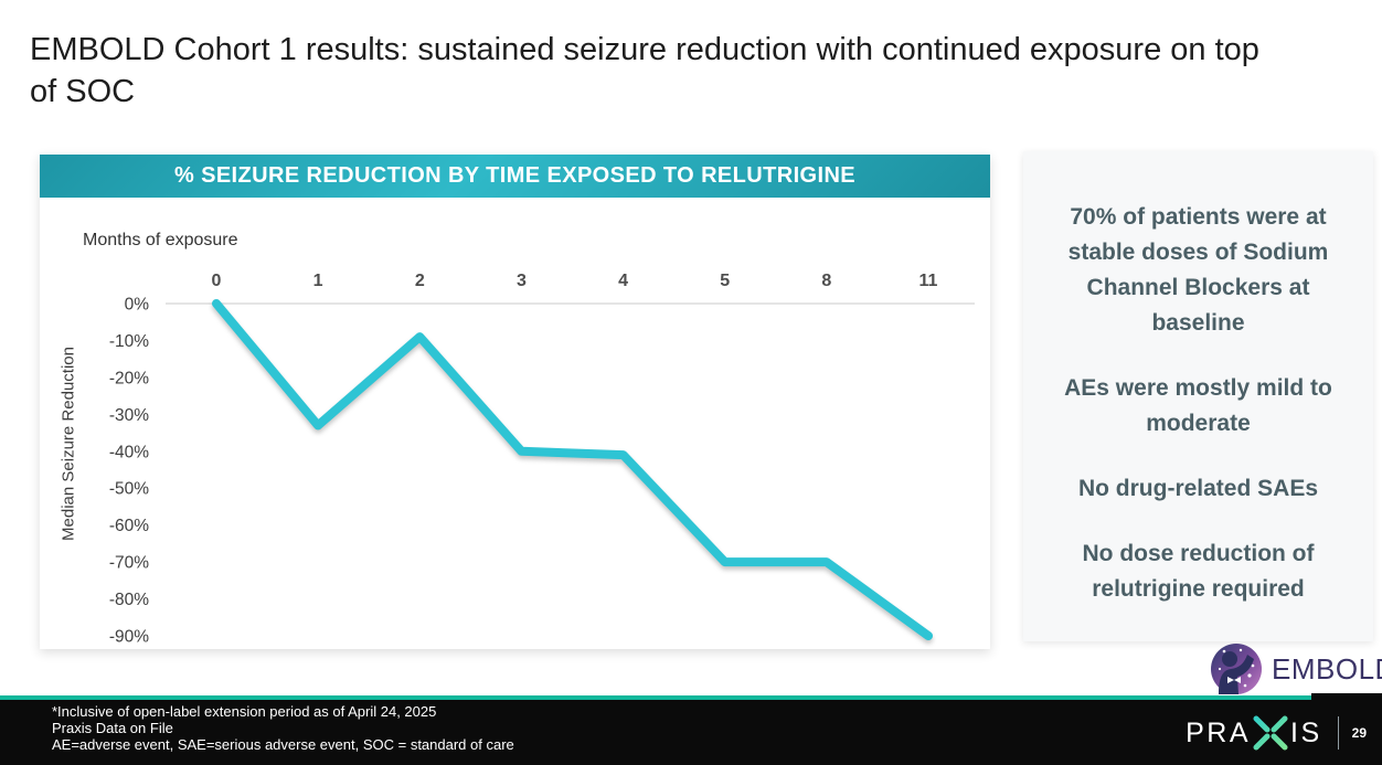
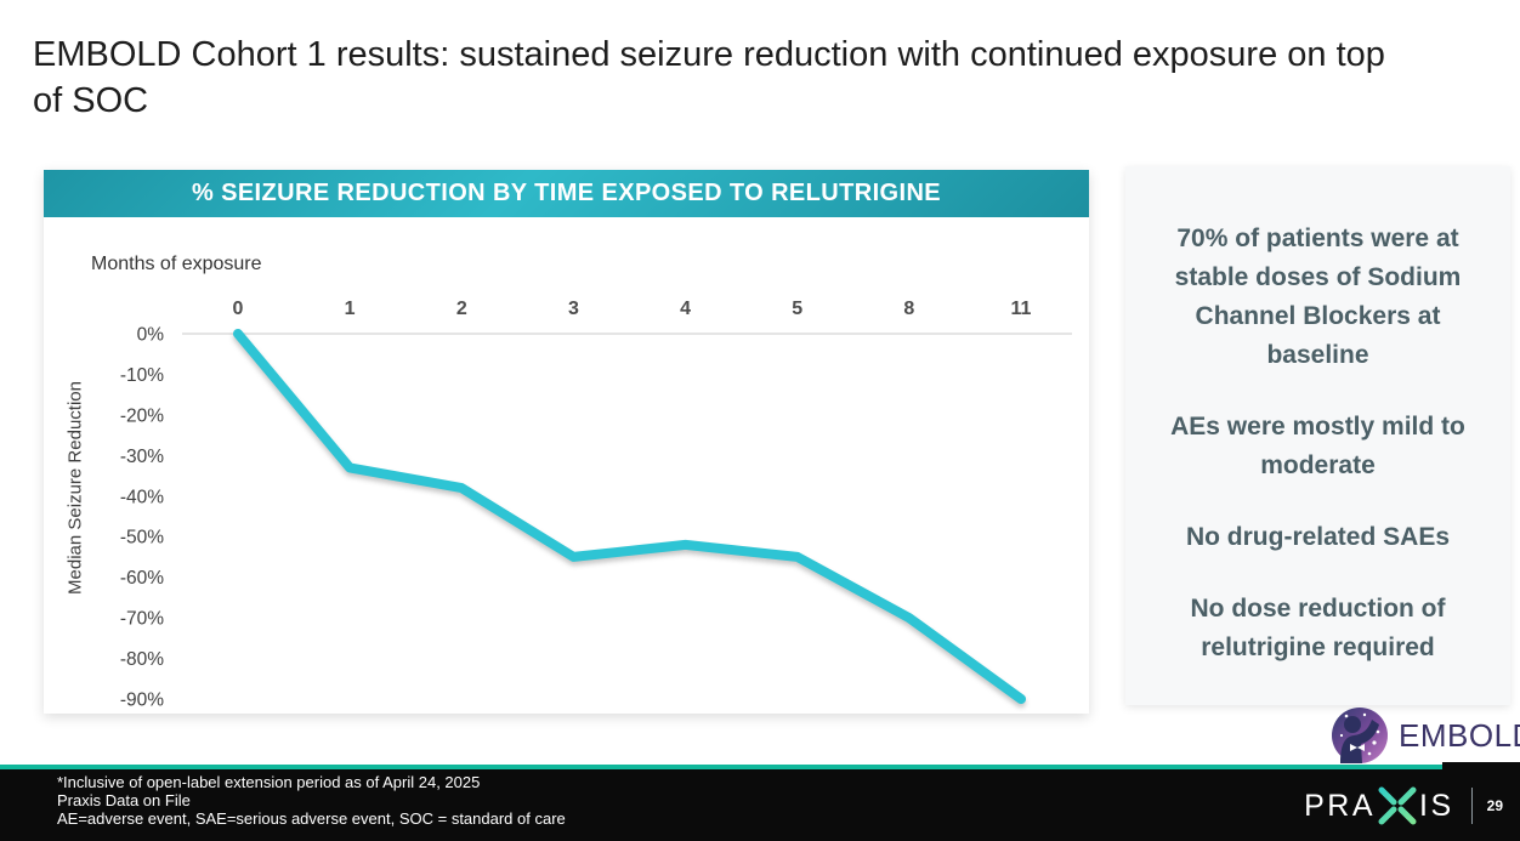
2: -9% -> -38%
3: -40% -> -55%
4: -41% -> -52%
5: -70% -> -55%
